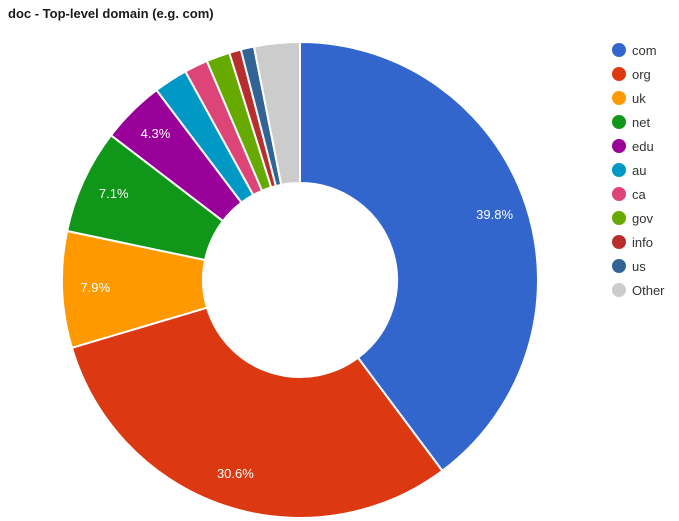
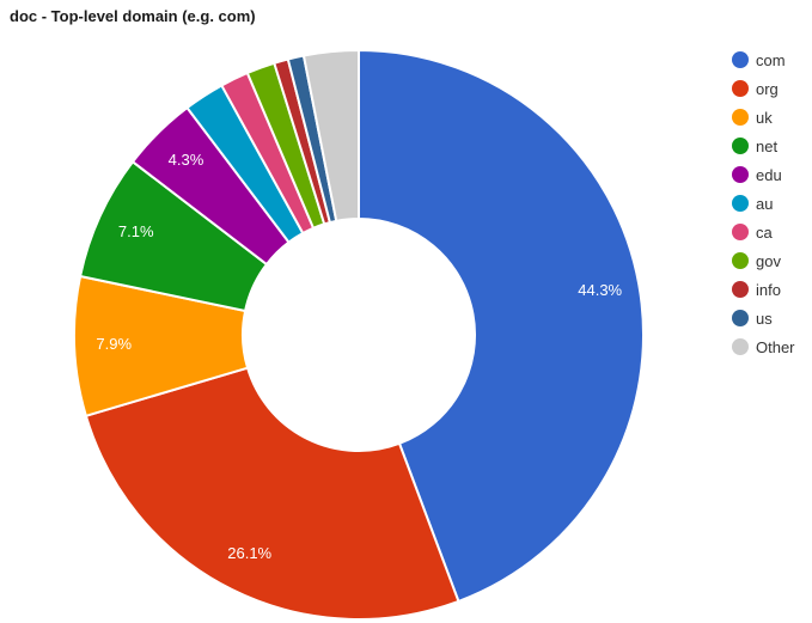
com: 39.8% -> 44.3%
org: 30.6% -> 26.1%
